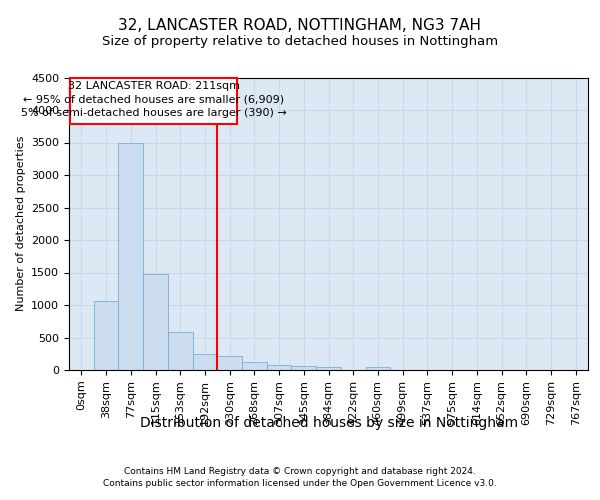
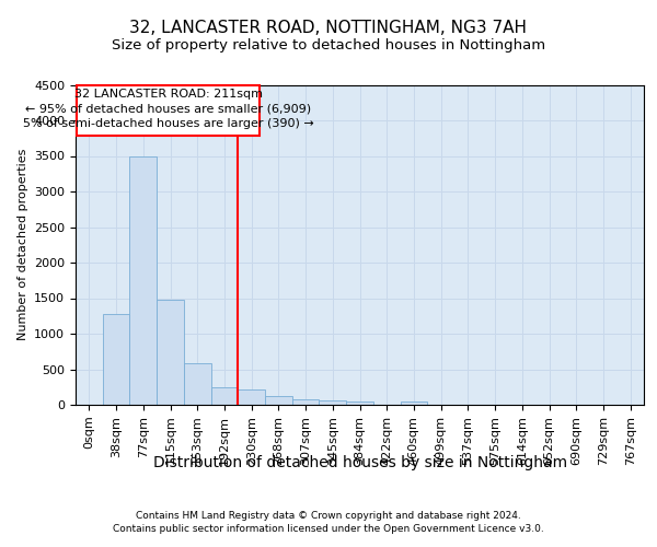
38sqm: 1060 -> 1270
